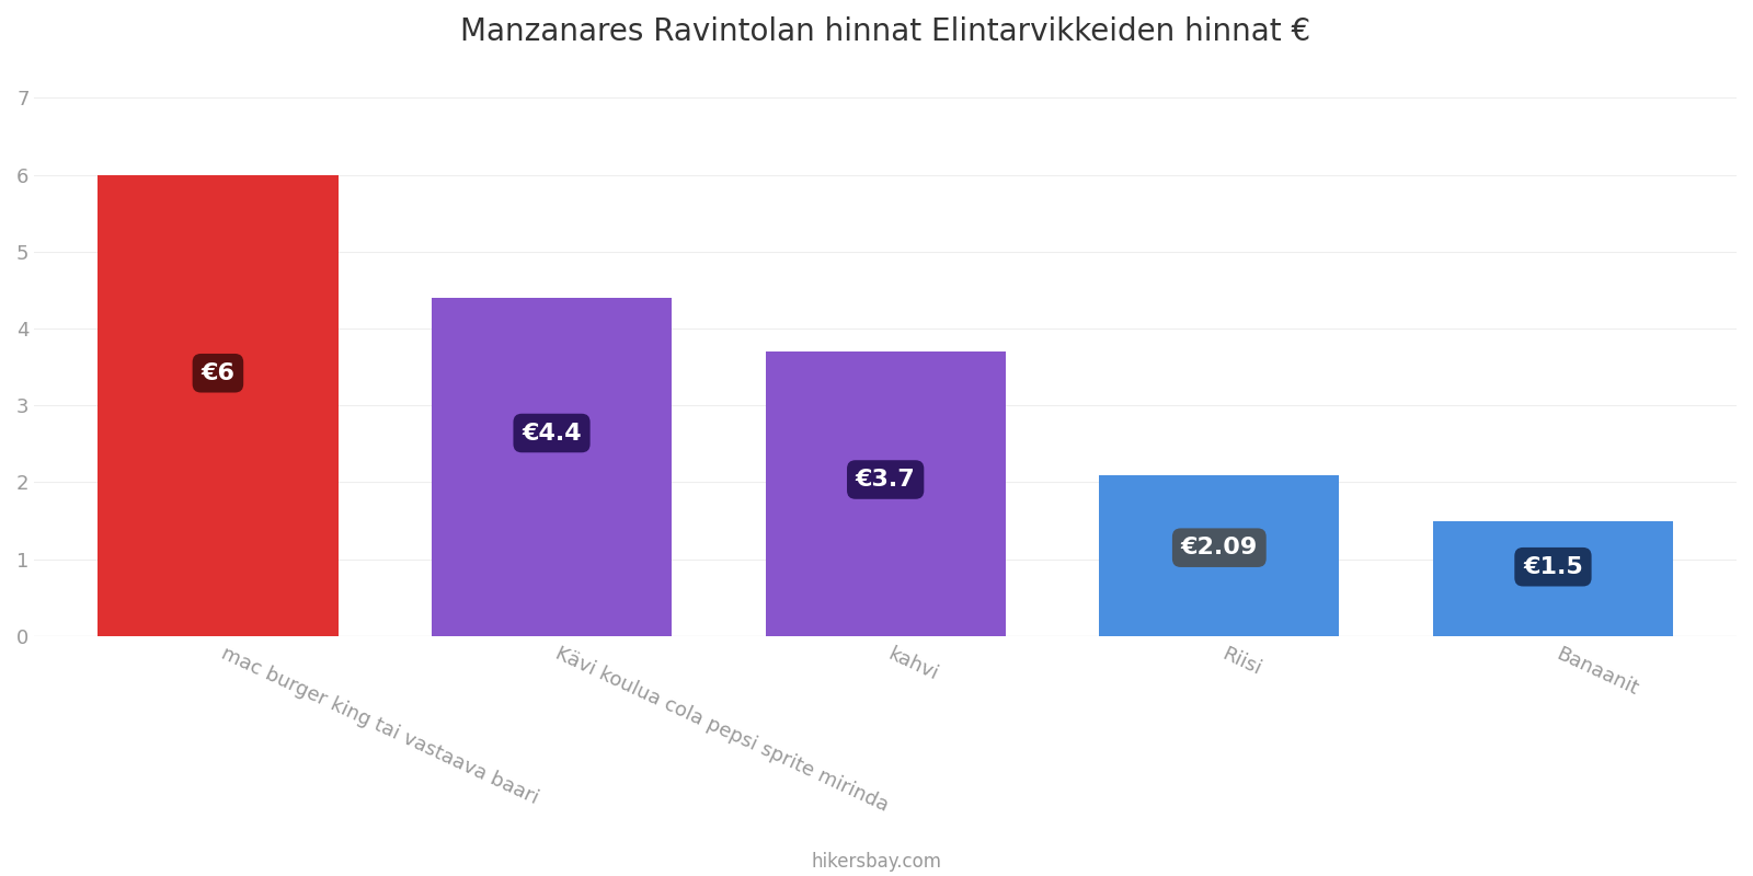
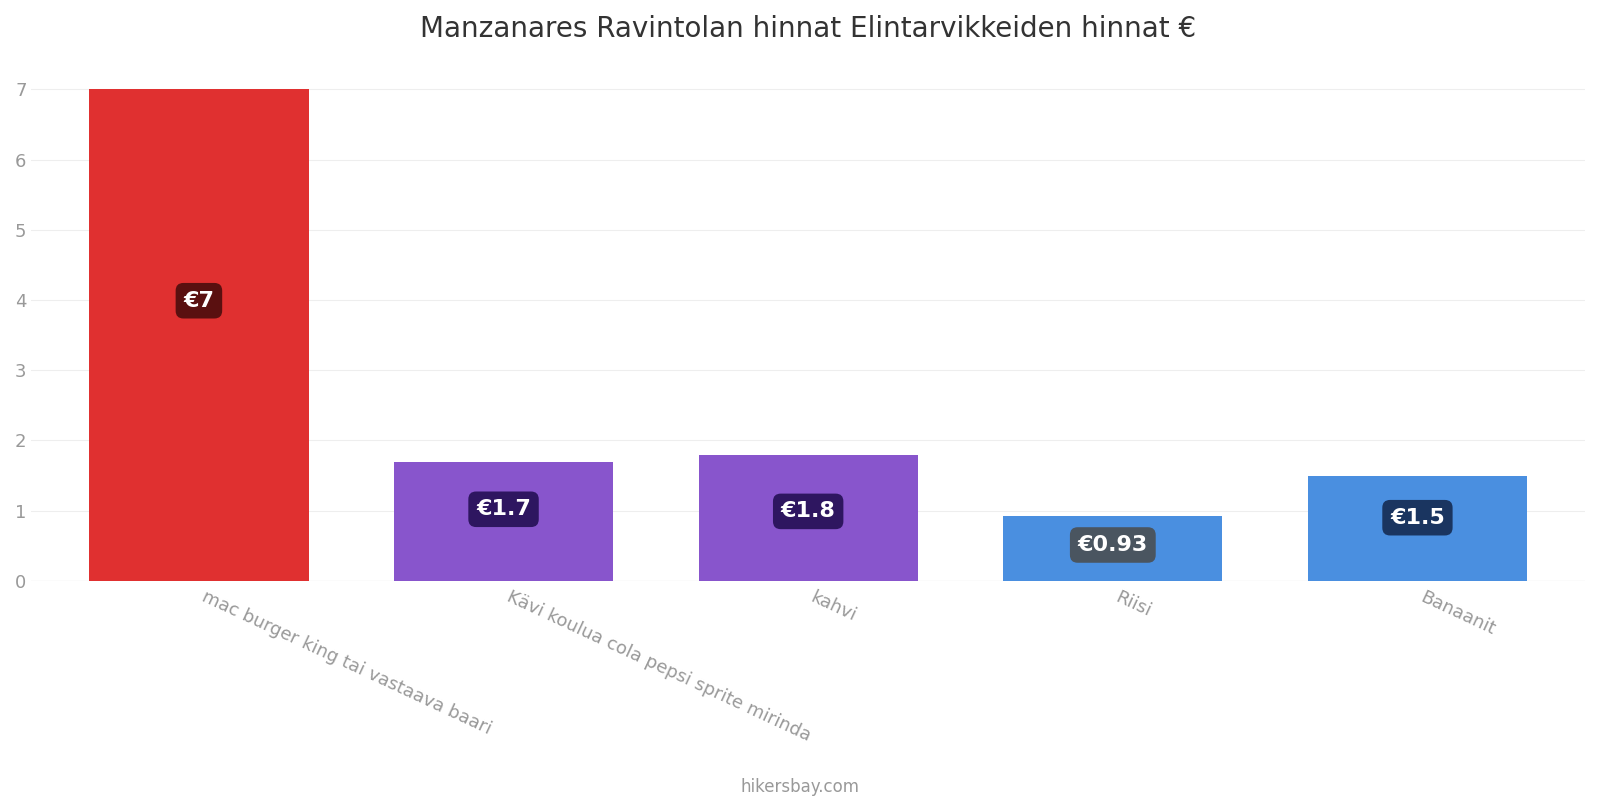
mac burger king tai vastaava baari: €6 -> €7
Kävi koulua cola pepsi sprite mirinda: €4.4 -> €1.7
kahvi: €3.7 -> €1.8
Riisi: €2.09 -> €0.93
